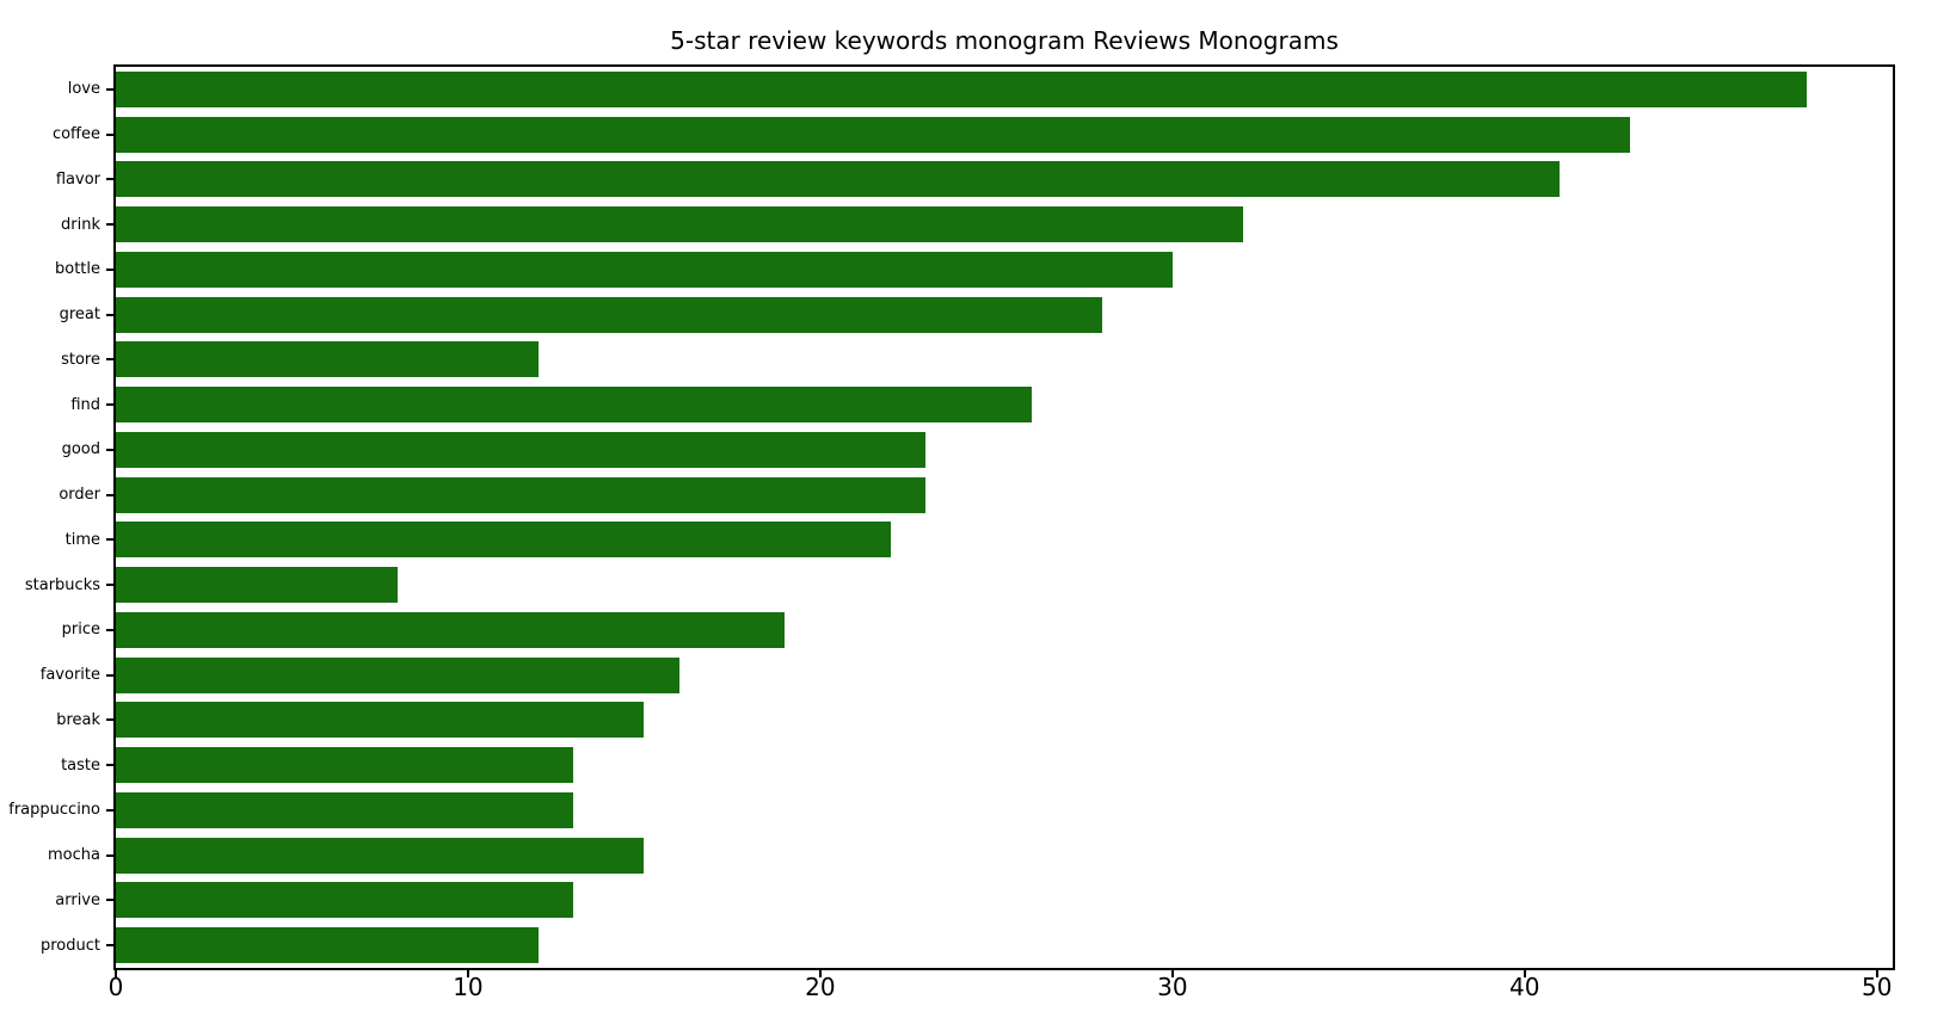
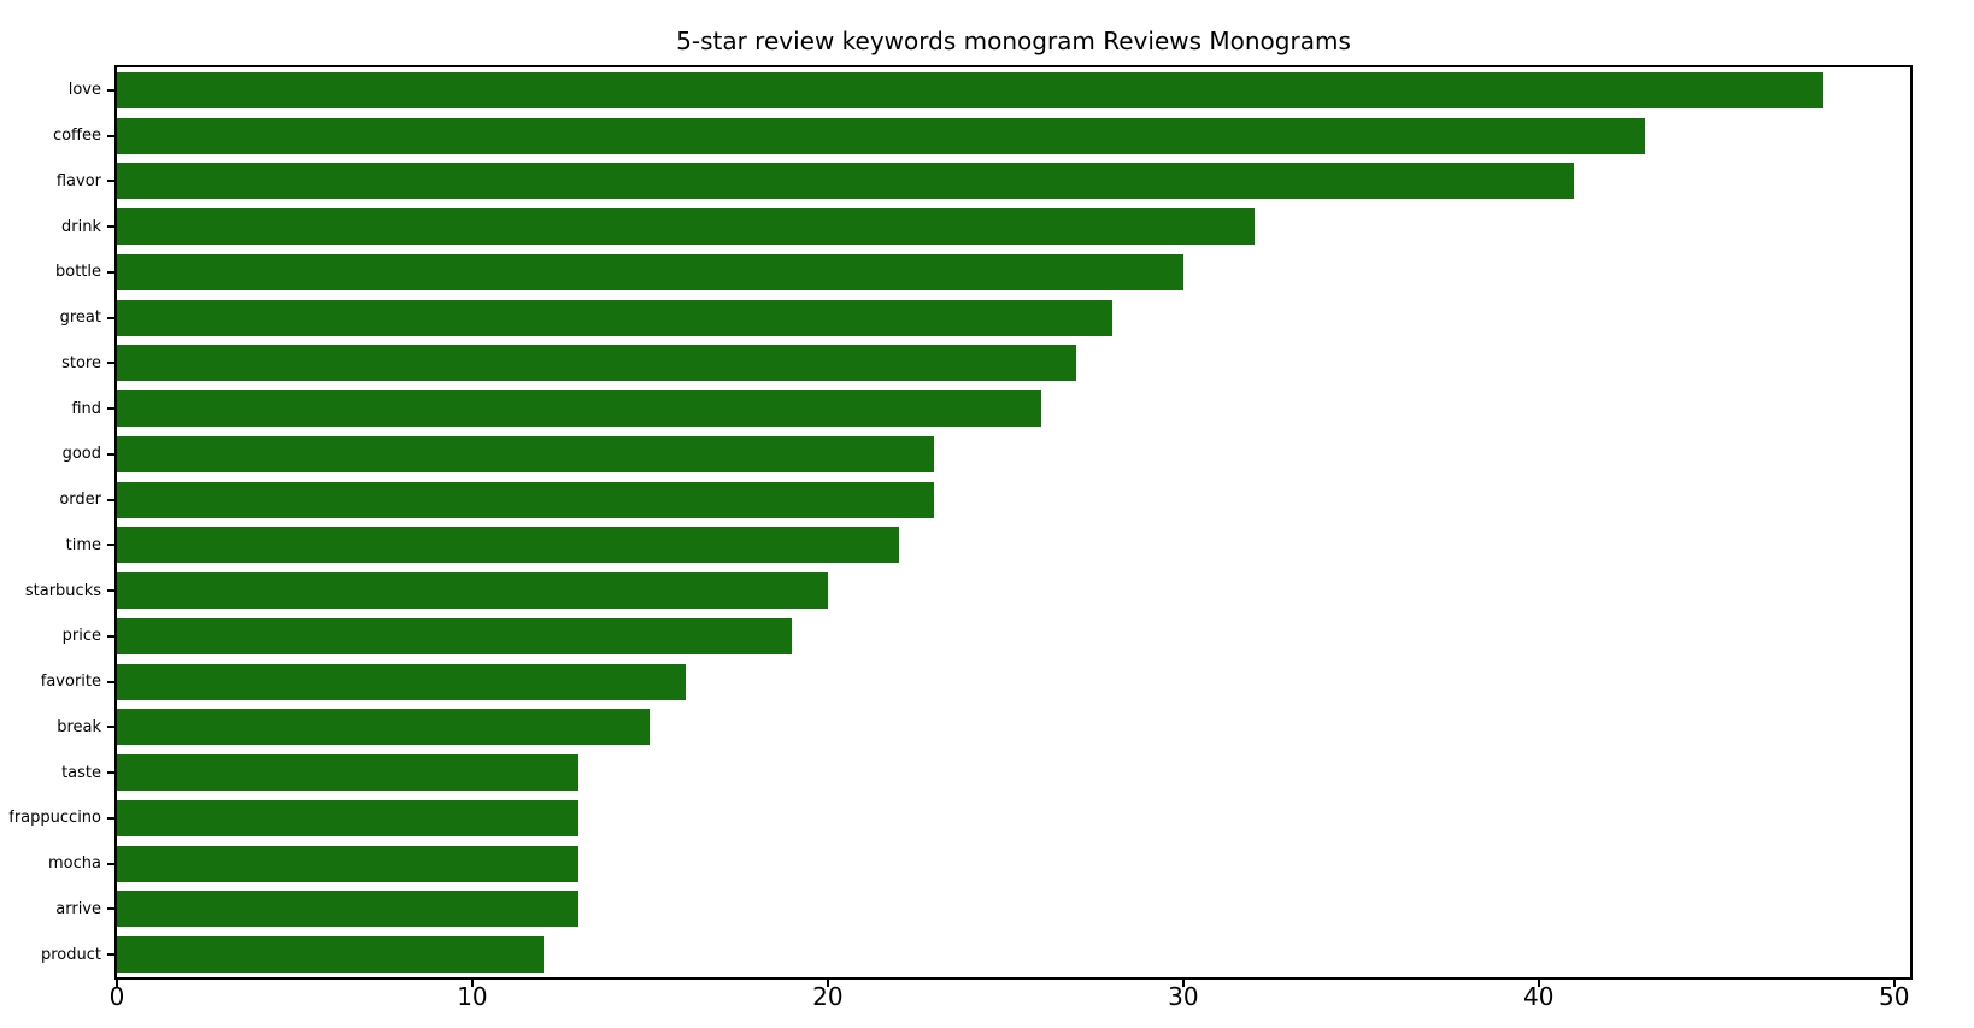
store: 12 -> 27
starbucks: 8 -> 20
mocha: 15 -> 13
